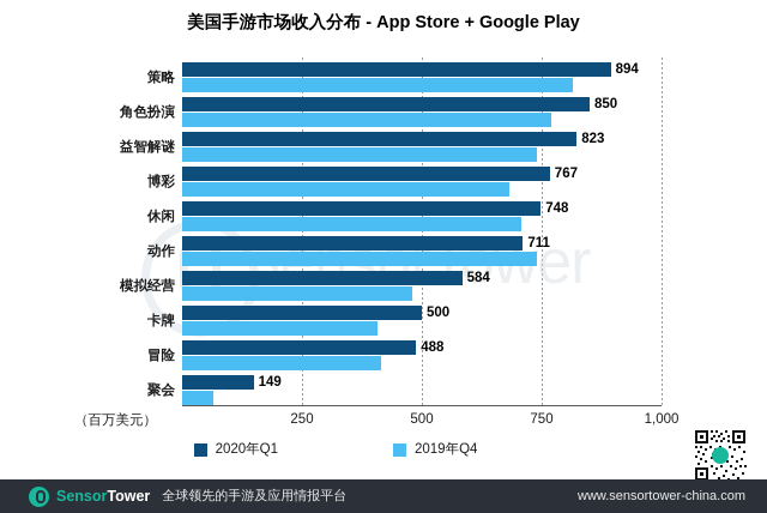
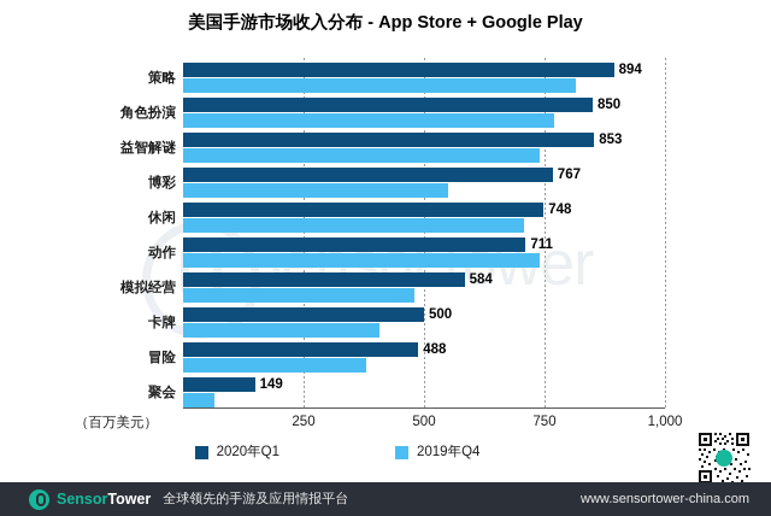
2020年Q1/益智解谜: 823 -> 853
2019年Q4/博彩: 680 -> 550
2019年Q4/冒险: 420 -> 380
